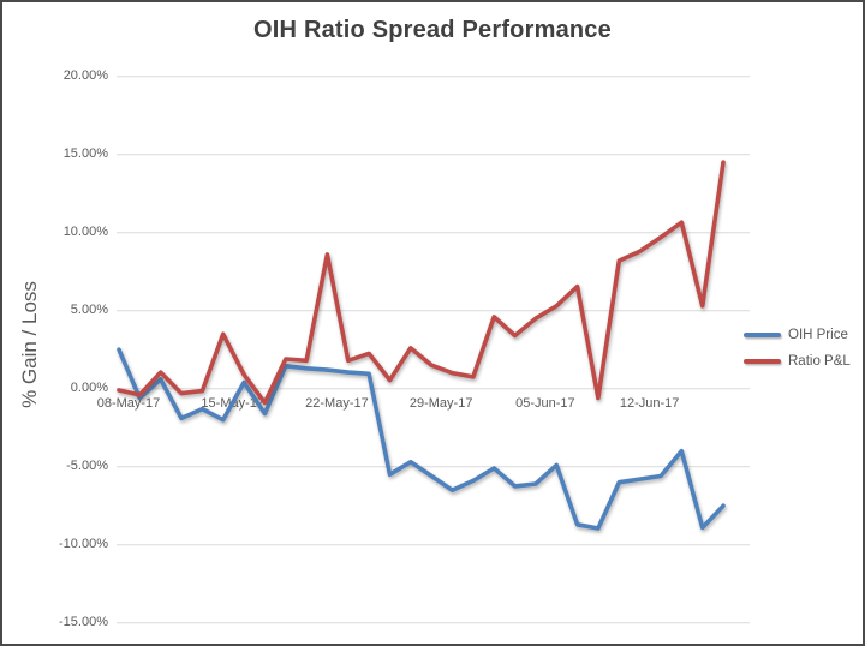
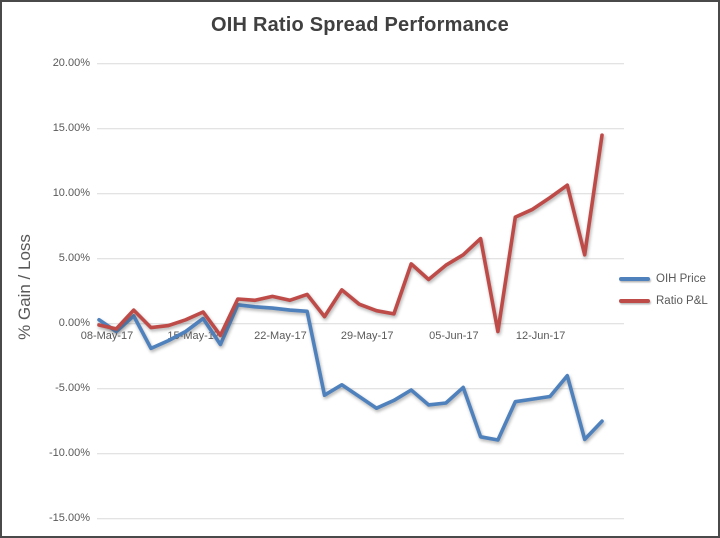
OIH Price/08-May-17: 2.5% -> 0.3%
OIH Price/15-May-17: -2.0% -> -0.6%
Ratio P&L/15-May-17: 3.5% -> 0.3%
Ratio P&L/22-May-17: 8.6% -> 2.1%
